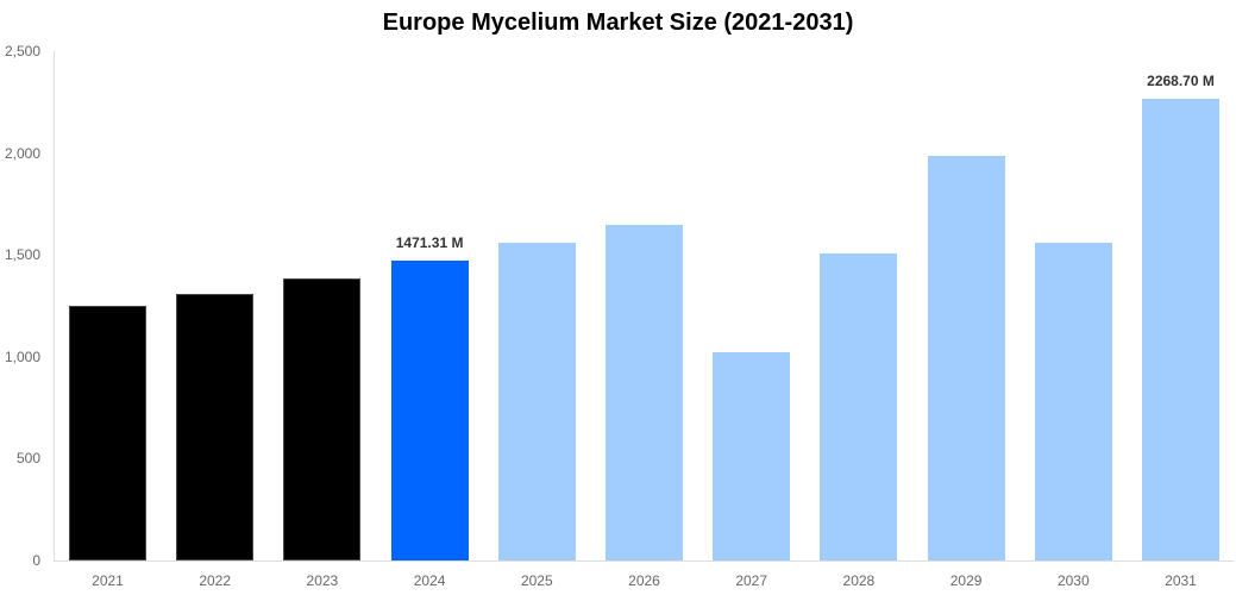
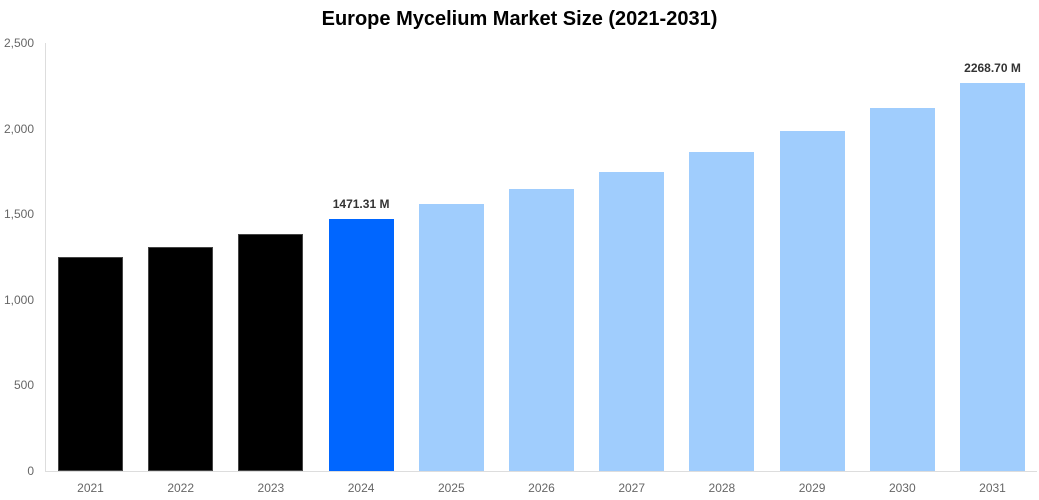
2027: 1020 -> 1750
2028: 1510 -> 1860
2030: 1560 -> 2120
